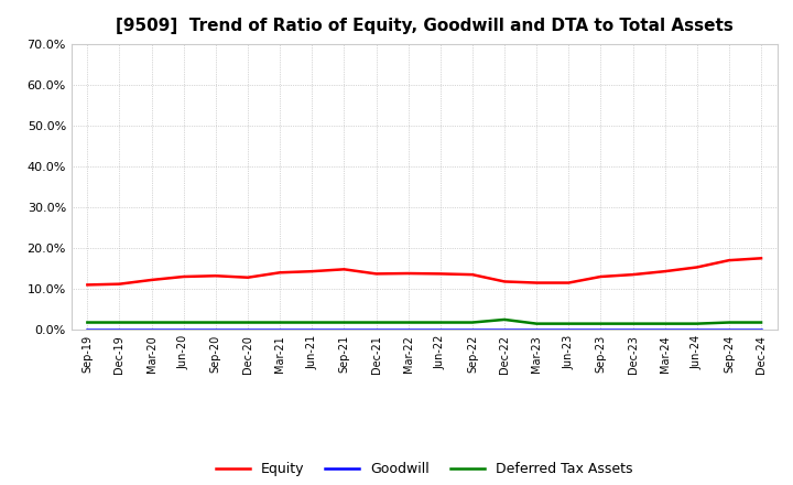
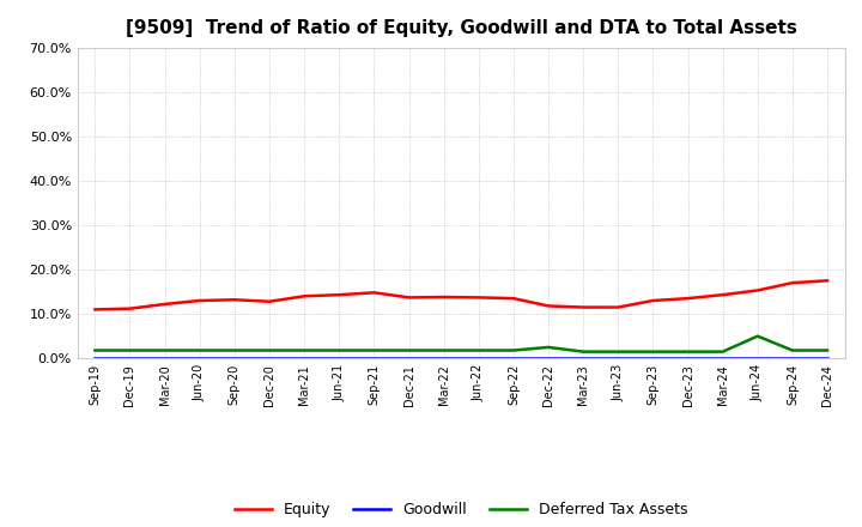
Deferred Tax Assets/Jun-24: 1.5% -> 5.0%
